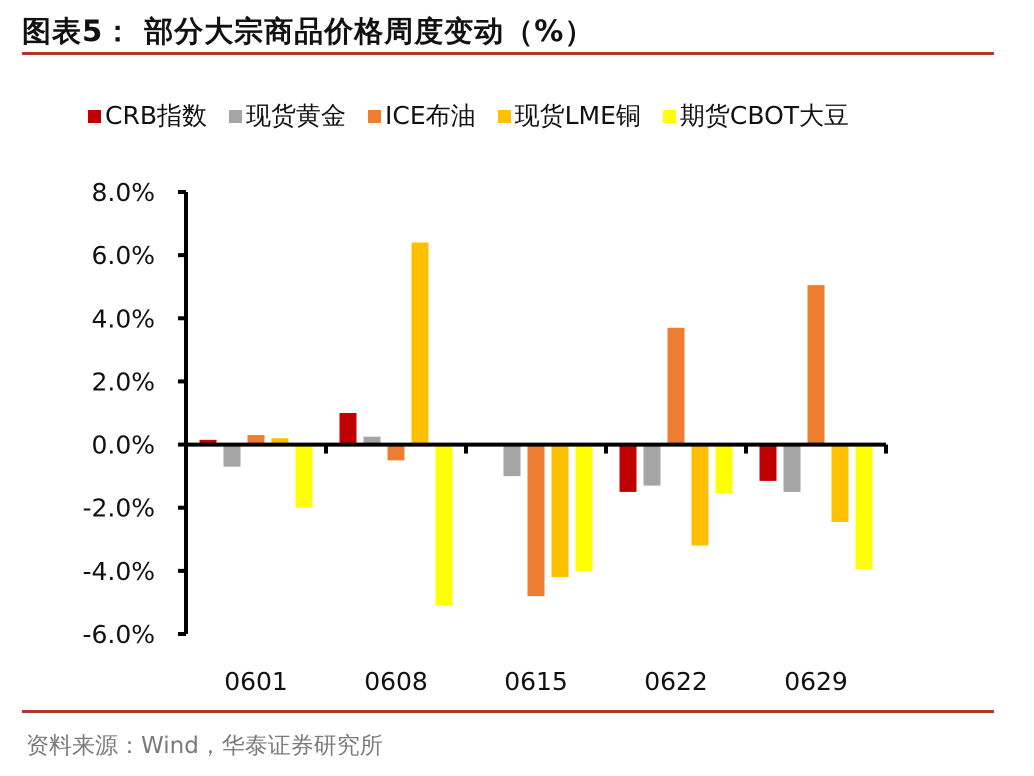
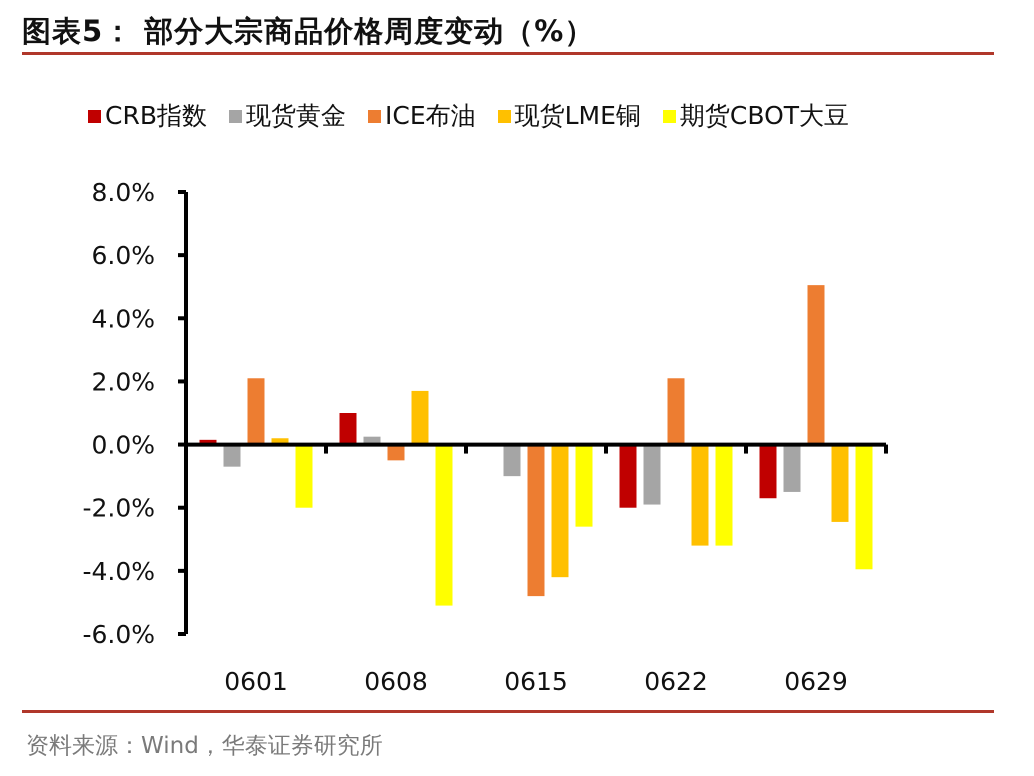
ICE布油/0601: 0.3% -> 2.1%
现货LME铜/0608: 6.4% -> 1.7%
期货CBOT大豆/0615: -4.0% -> -2.6%
CRB指数/0622: -1.5% -> -2.0%
现货黄金/0622: -1.3% -> -1.9%
ICE布油/0622: 3.7% -> 2.1%
期货CBOT大豆/0622: -1.6% -> -3.2%
CRB指数/0629: -1.1% -> -1.7%
